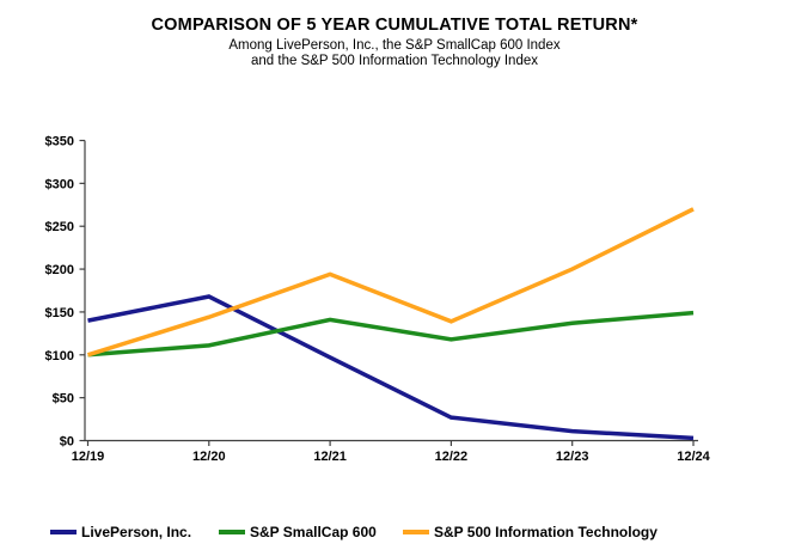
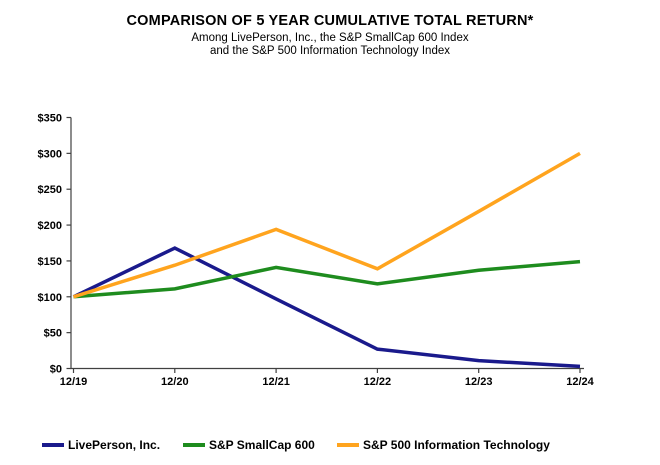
LivePerson, Inc./12/19: $140 -> $100
S&P 500 Information Technology/12/23: $200 -> $220
S&P 500 Information Technology/12/24: $270 -> $300
